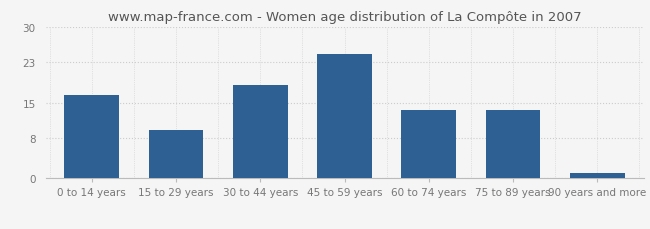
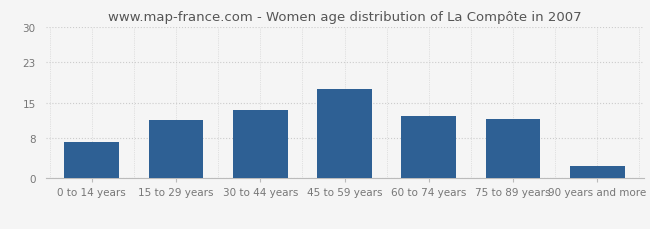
0 to 14 years: 16.5 -> 7.2
15 to 29 years: 9.5 -> 11.6
30 to 44 years: 18.5 -> 13.6
45 to 59 years: 24.5 -> 17.6
60 to 74 years: 13.5 -> 12.4
75 to 89 years: 13.5 -> 11.8
90 years and more: 1.0 -> 2.4
